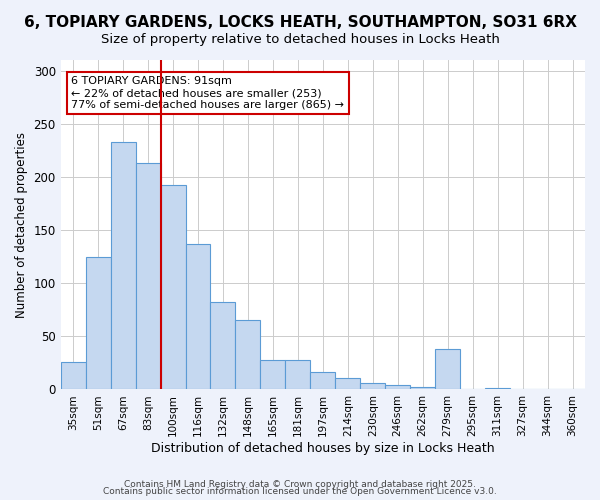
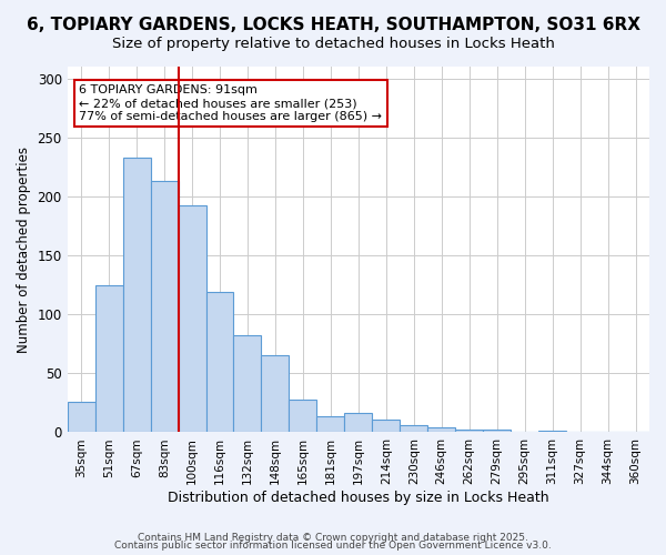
116sqm: 137 -> 119
181sqm: 28 -> 14
279sqm: 38 -> 2
